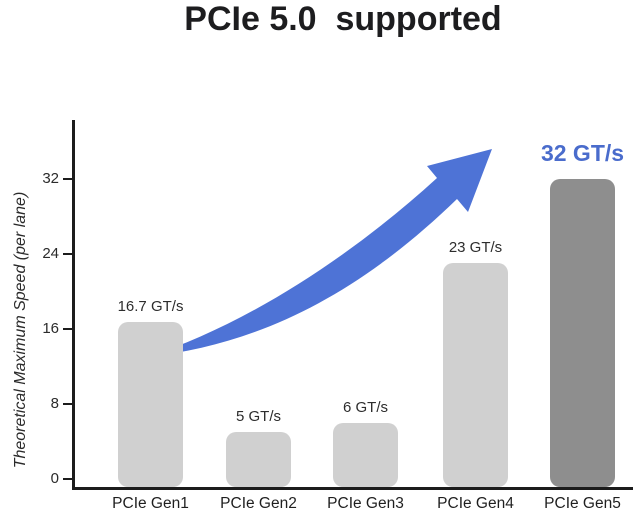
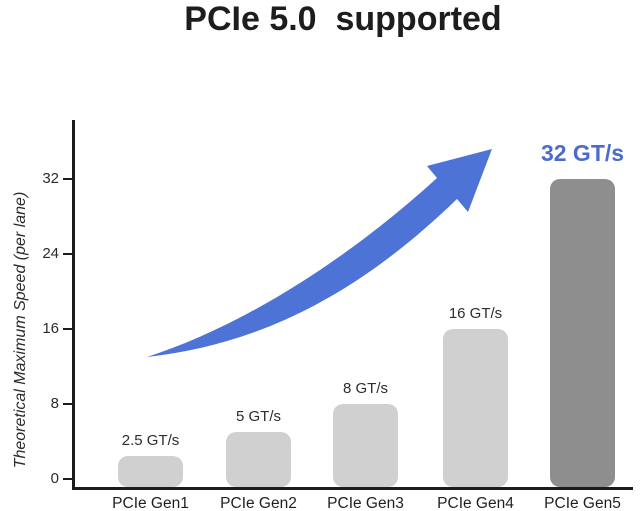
PCIe Gen1: 16.7 -> 2.5
PCIe Gen3: 6 -> 8
PCIe Gen4: 23 -> 16
